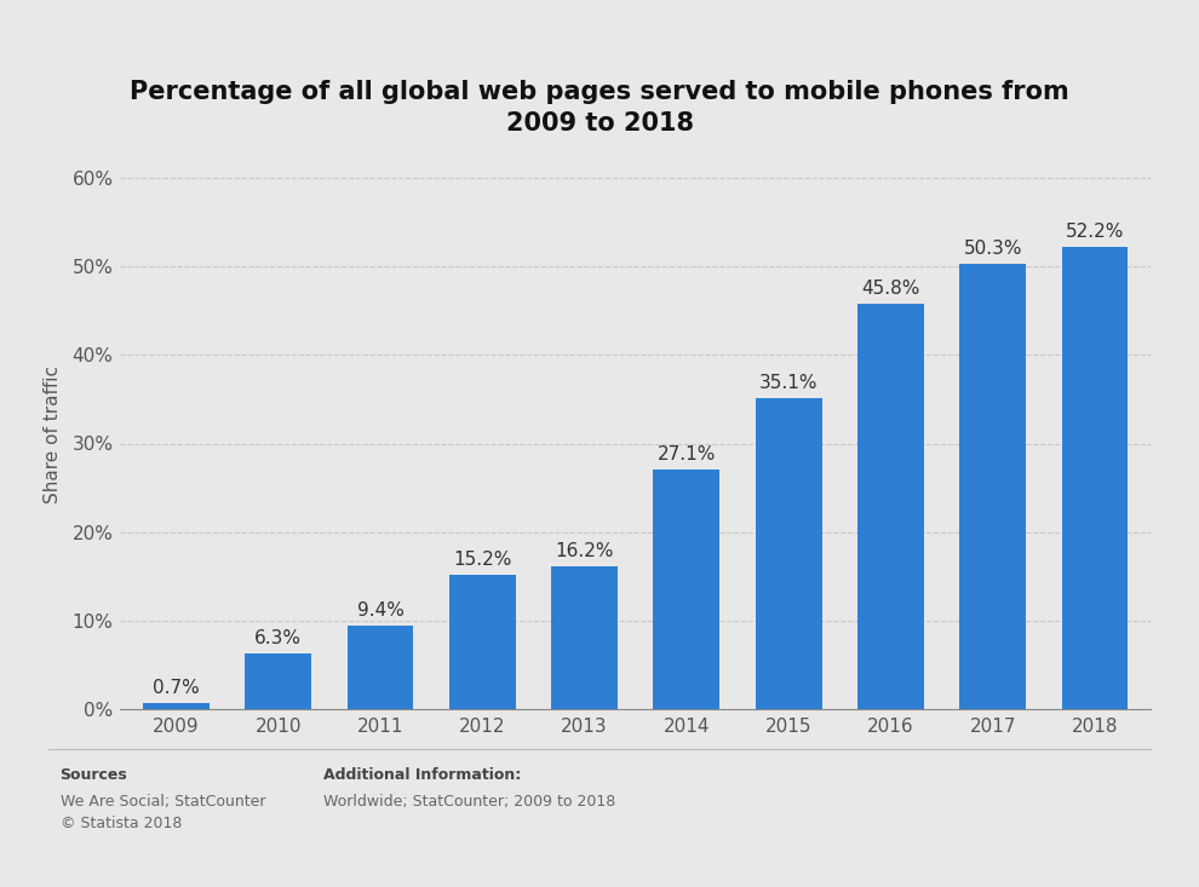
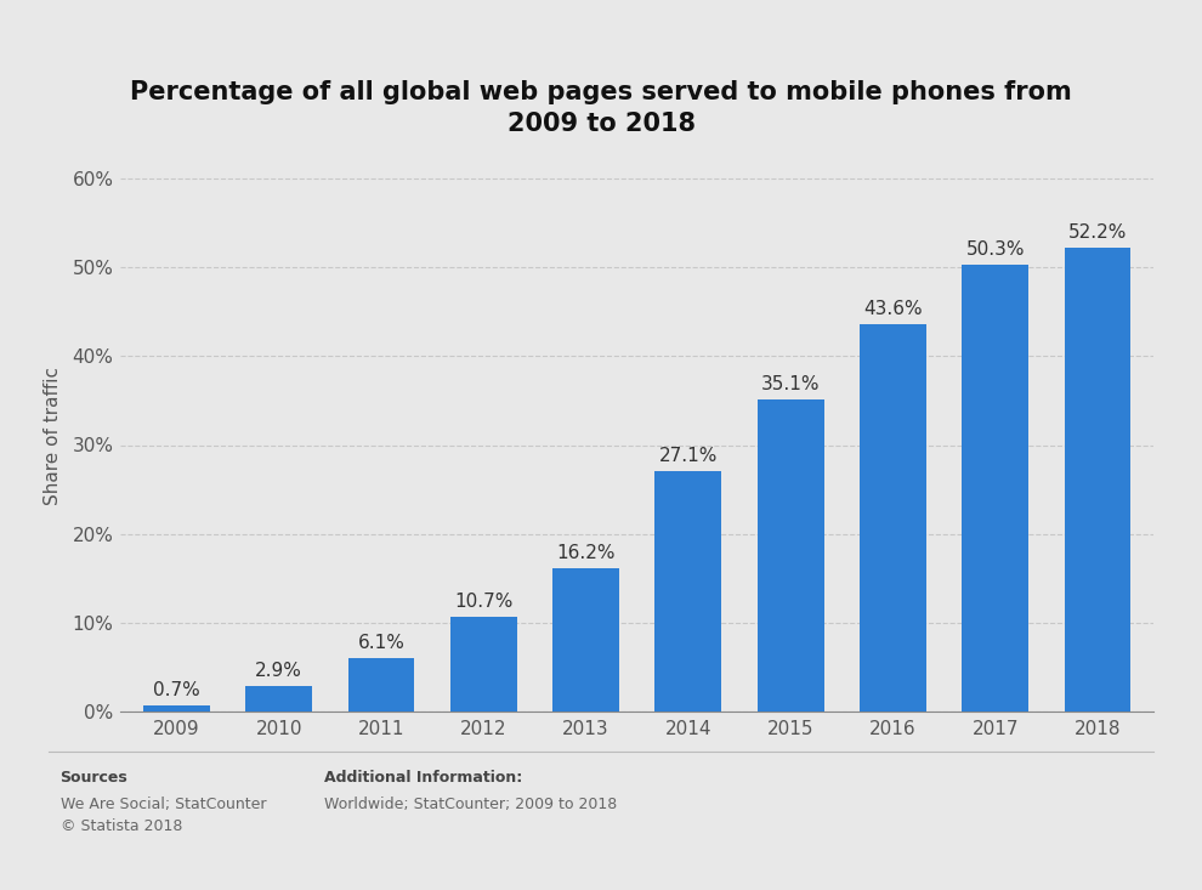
2010: 6.3% -> 2.9%
2011: 9.4% -> 6.1%
2012: 15.2% -> 10.7%
2016: 45.8% -> 43.6%
